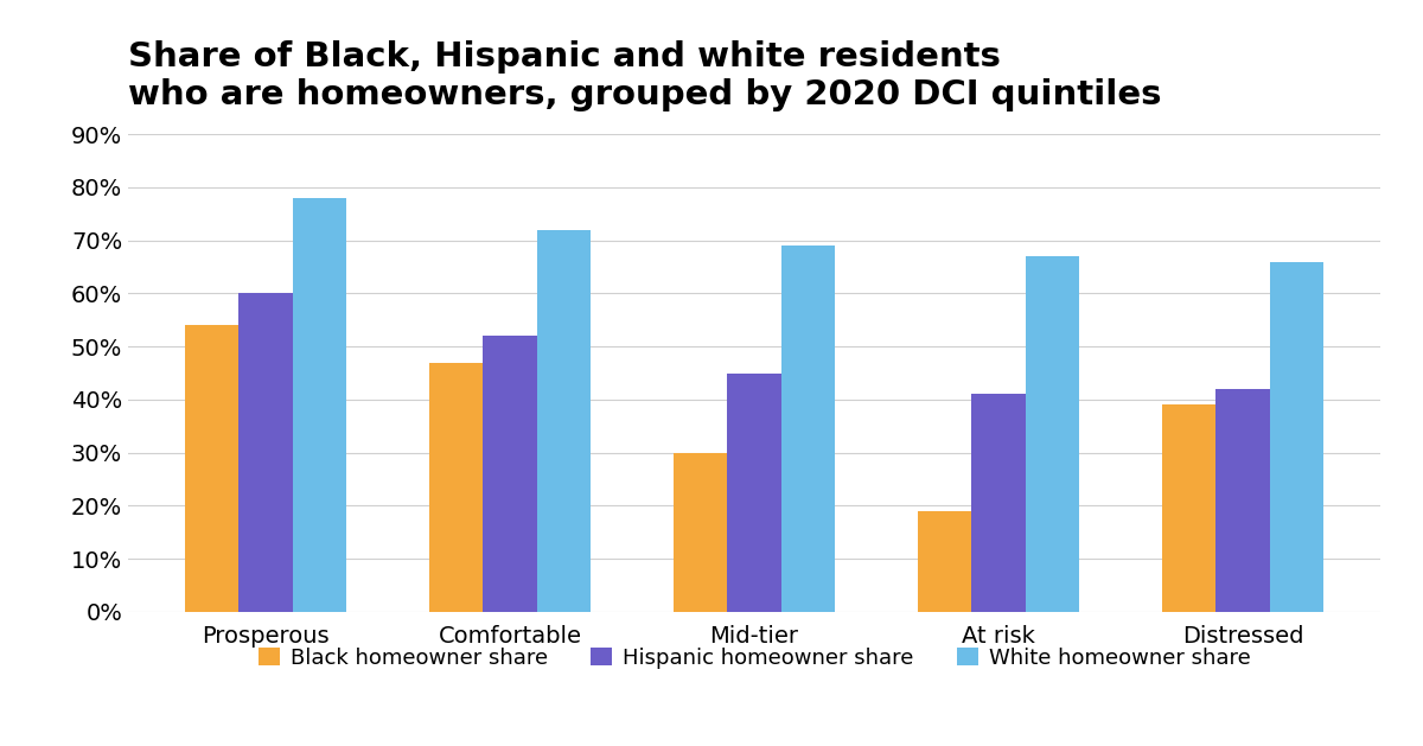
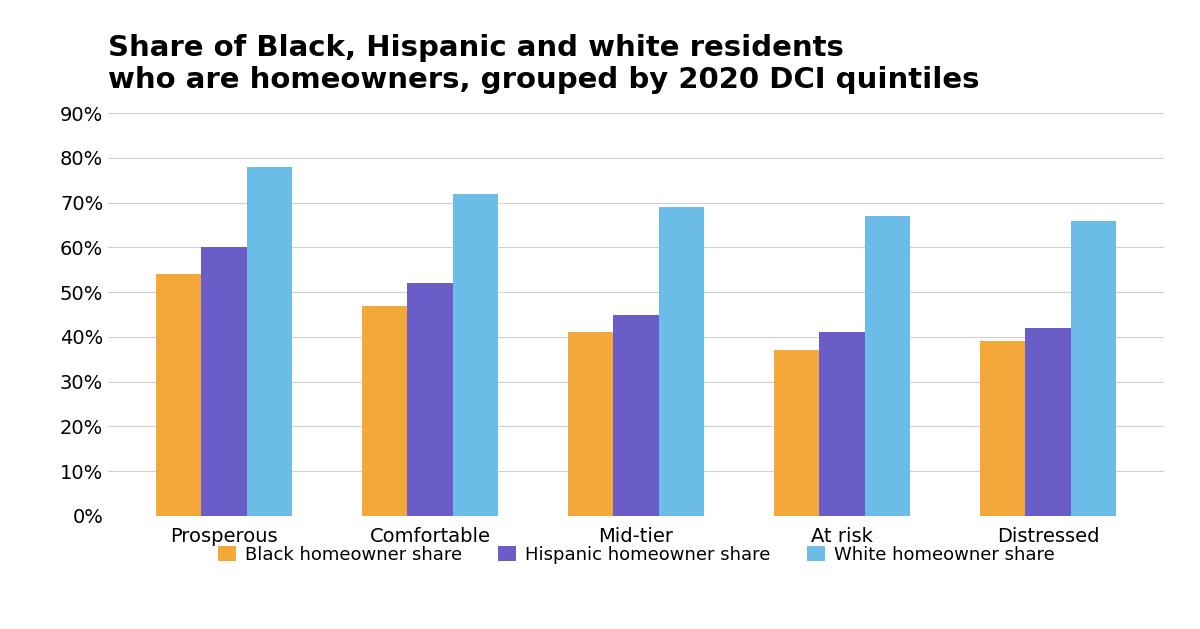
Black homeowner share/Mid-tier: 30% -> 41%
Black homeowner share/At risk: 19% -> 37%
